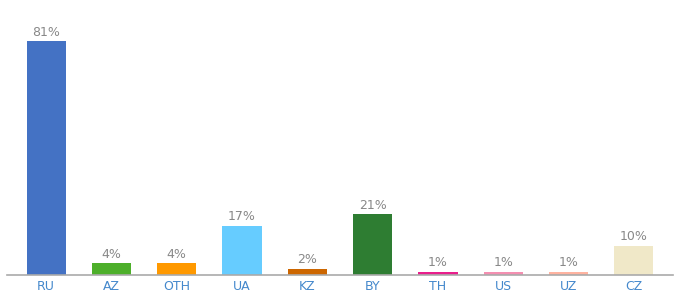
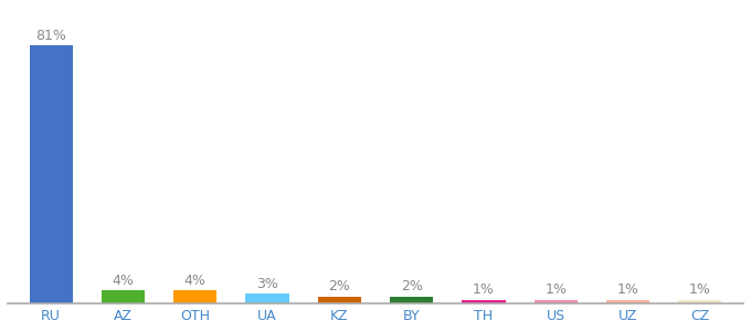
UA: 17% -> 3%
BY: 21% -> 2%
CZ: 10% -> 1%
